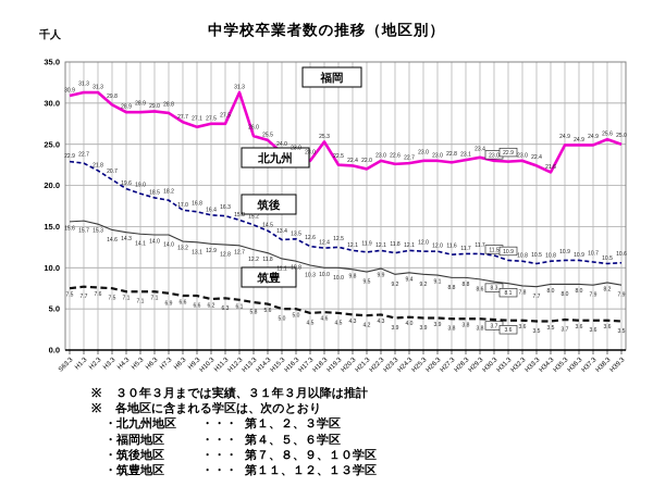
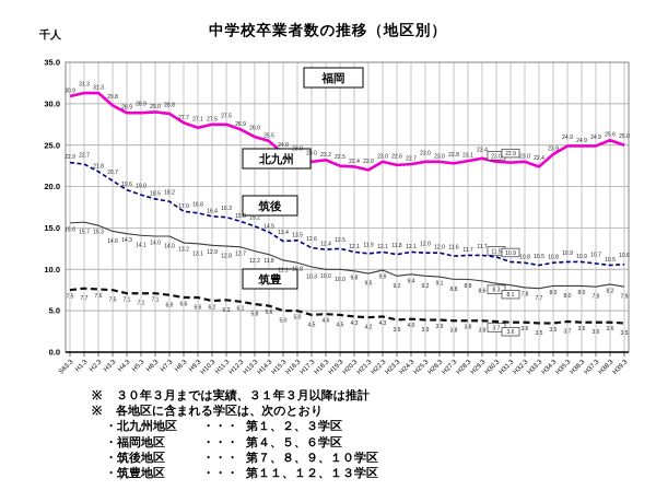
福岡/H12.3: 31.3 -> 26.9
福岡/H18.3: 25.3 -> 23.2
福岡/H34.3: 21.6 -> 23.9
